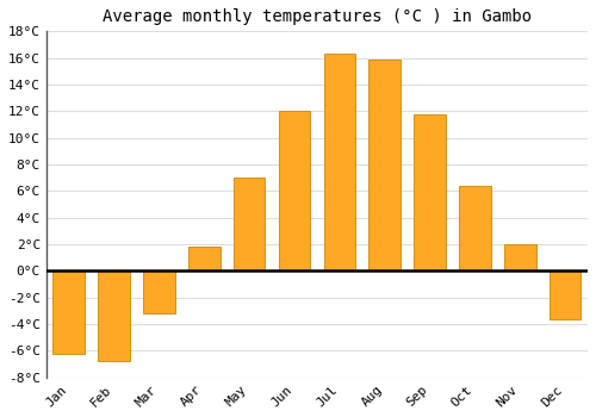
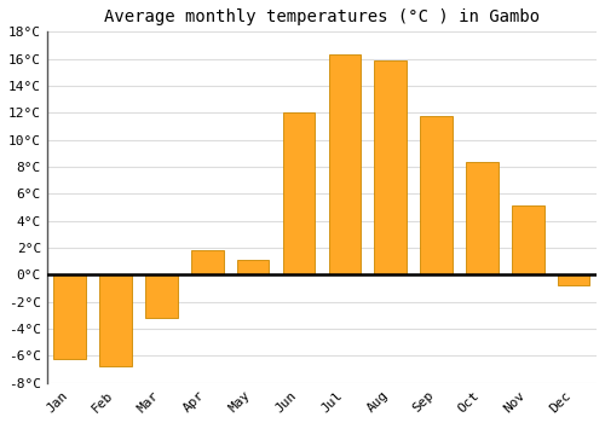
May: 7.0°C -> 1.1°C
Oct: 6.4°C -> 8.4°C
Nov: 2.0°C -> 5.1°C
Dec: -3.6°C -> -0.8°C
